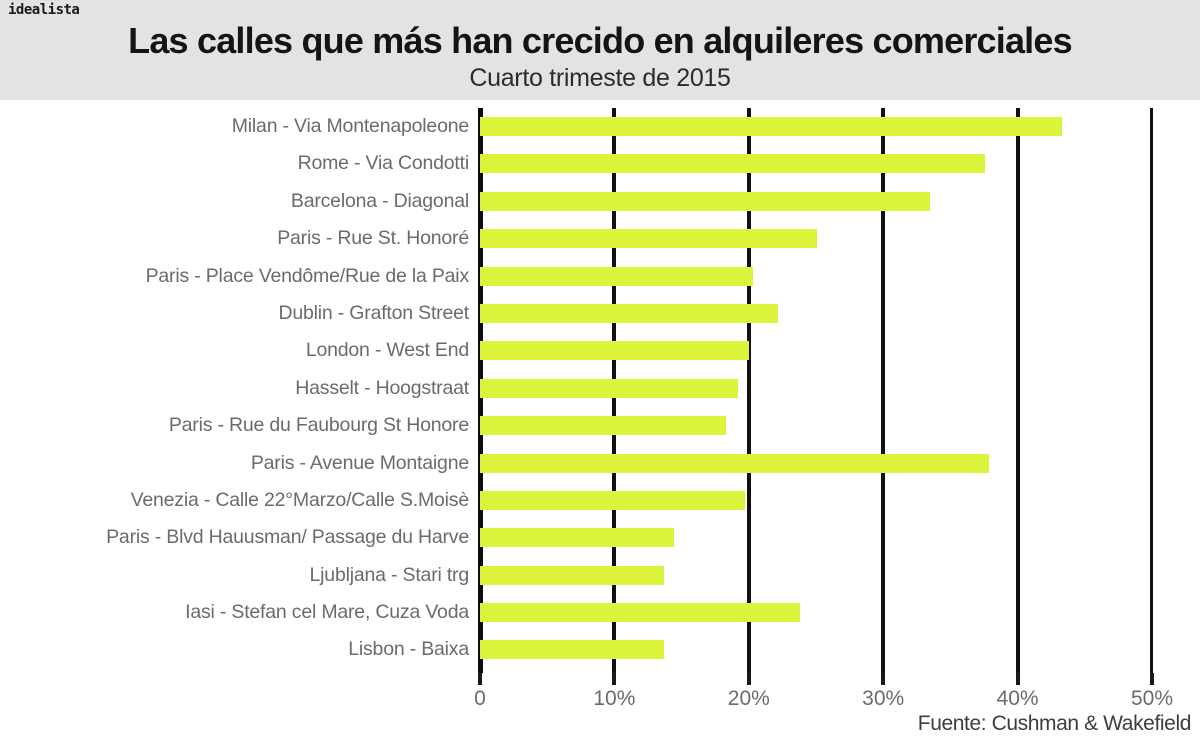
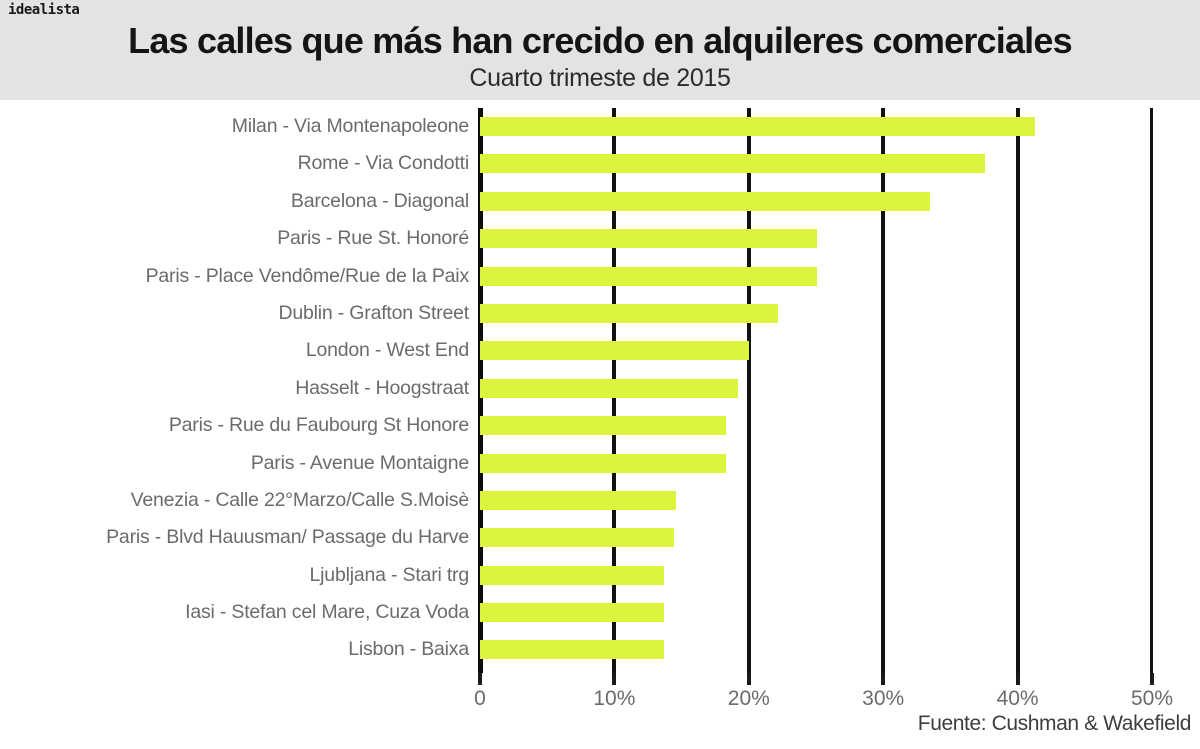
Milan - Via Montenapoleone: 43.3% -> 41.3%
Paris - Place Vendôme/Rue de la Paix: 20.3% -> 25.1%
Paris - Avenue Montaigne: 37.9% -> 18.3%
Venezia - Calle 22°Marzo/Calle S.Moisè: 19.7% -> 14.6%
Iasi - Stefan cel Mare, Cuza Voda: 23.8% -> 13.7%
